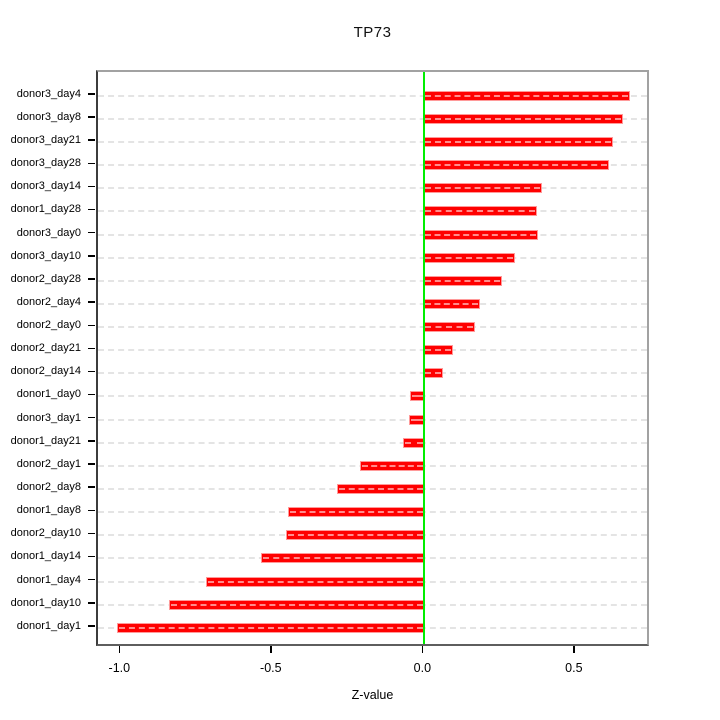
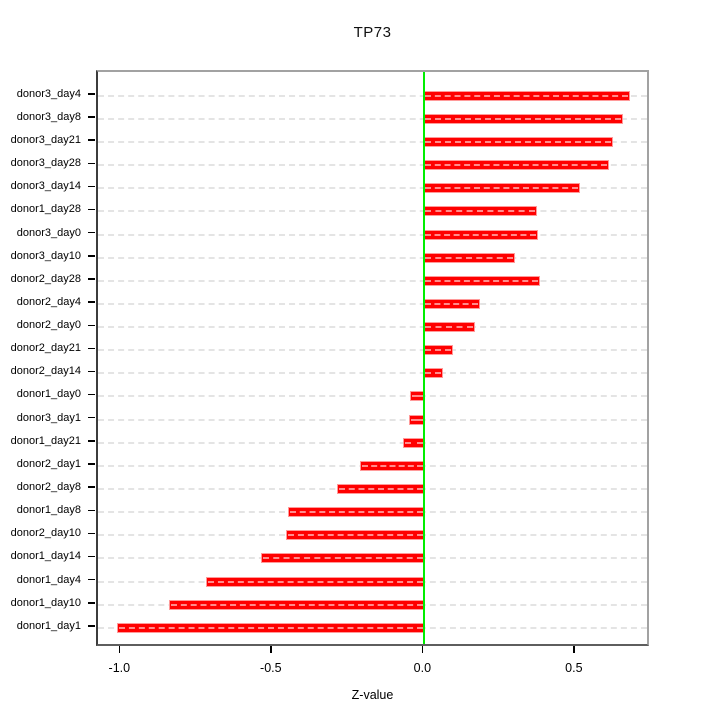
donor3_day14: 0.39 -> 0.51
donor2_day28: 0.25 -> 0.38
